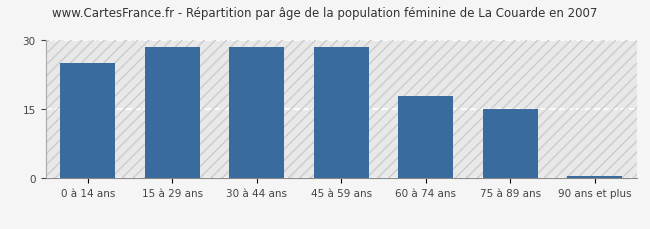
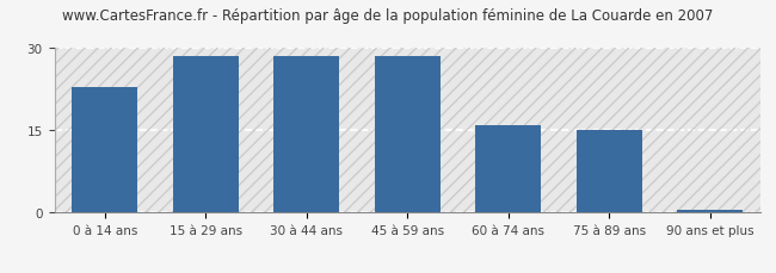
0 à 14 ans: 25.0 -> 23.0
60 à 74 ans: 18.0 -> 16.0
